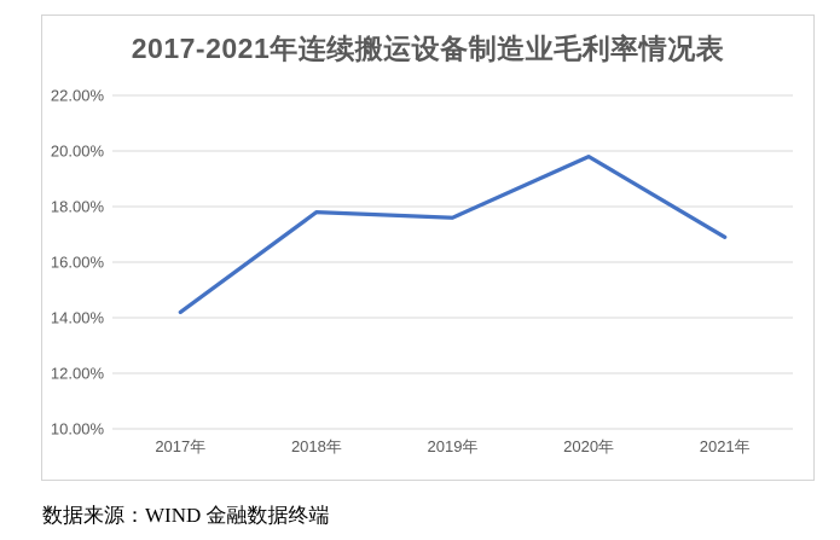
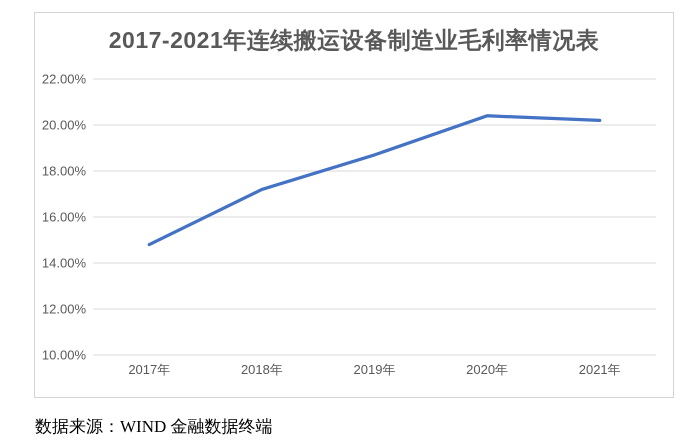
2017年: 14.2% -> 14.8%
2018年: 17.8% -> 17.2%
2019年: 17.6% -> 18.7%
2020年: 19.8% -> 20.4%
2021年: 16.9% -> 20.2%
